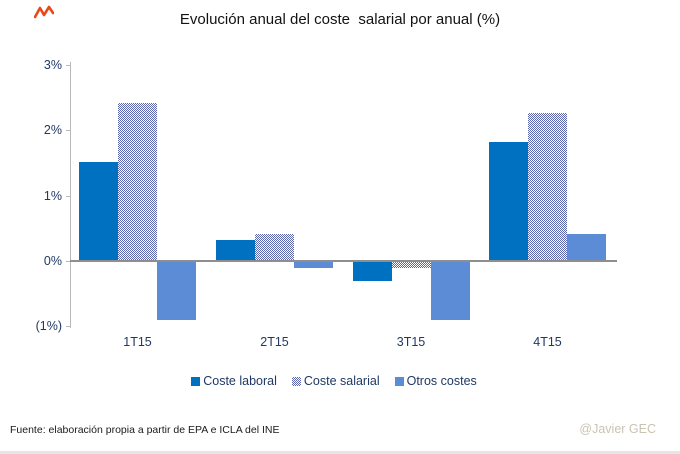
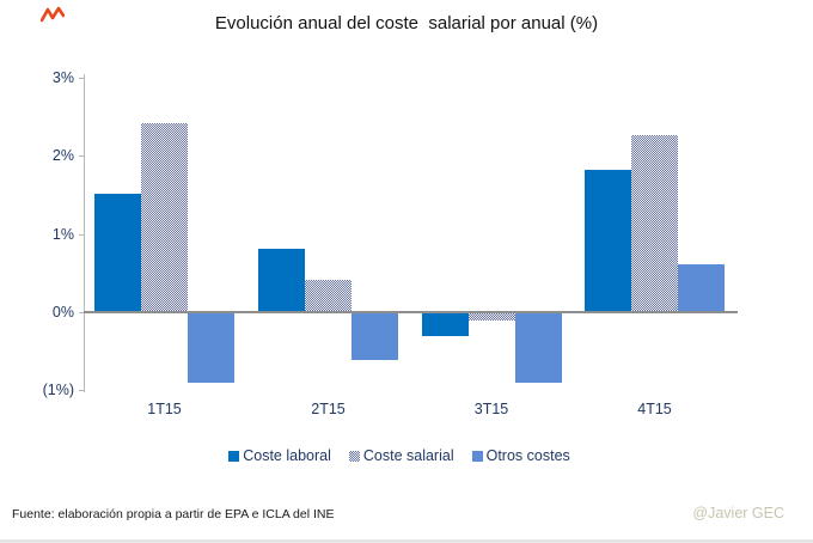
Coste laboral/2T15: 0.3% -> 0.8%
Otros costes/2T15: -0.1% -> -0.6%
Otros costes/4T15: 0.4% -> 0.6%
